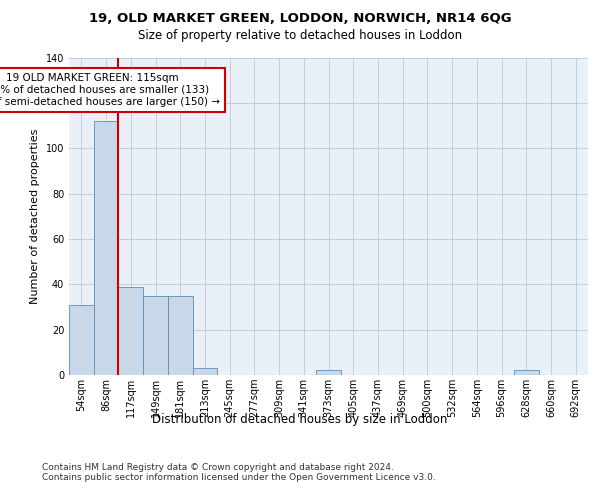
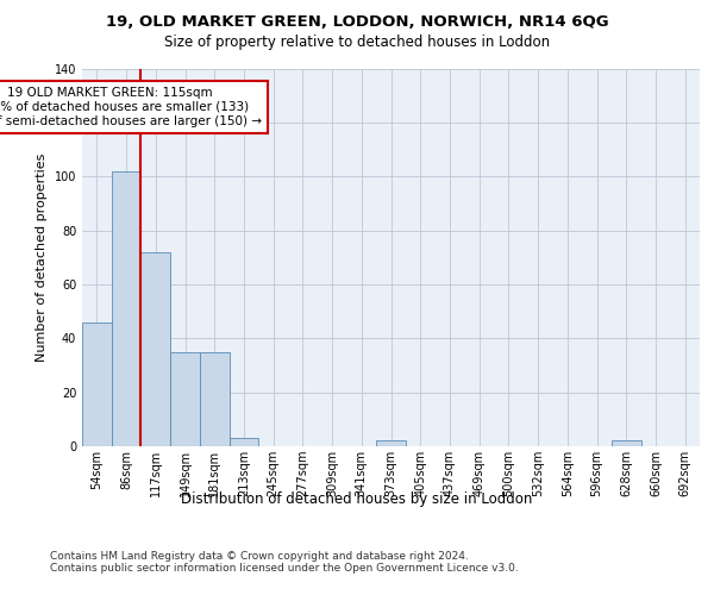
54sqm: 31 -> 46
86sqm: 112 -> 102
117sqm: 39 -> 72
